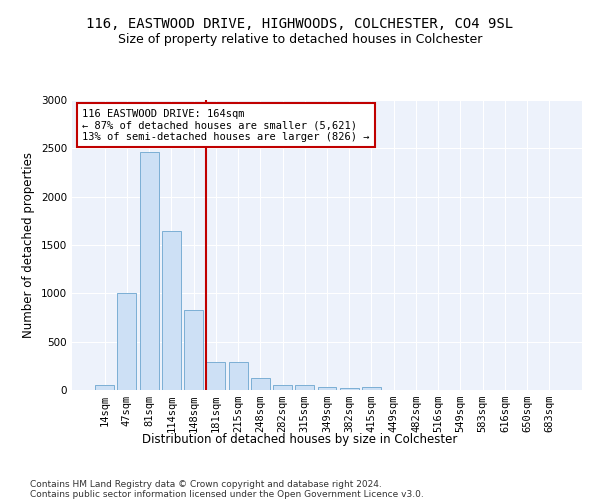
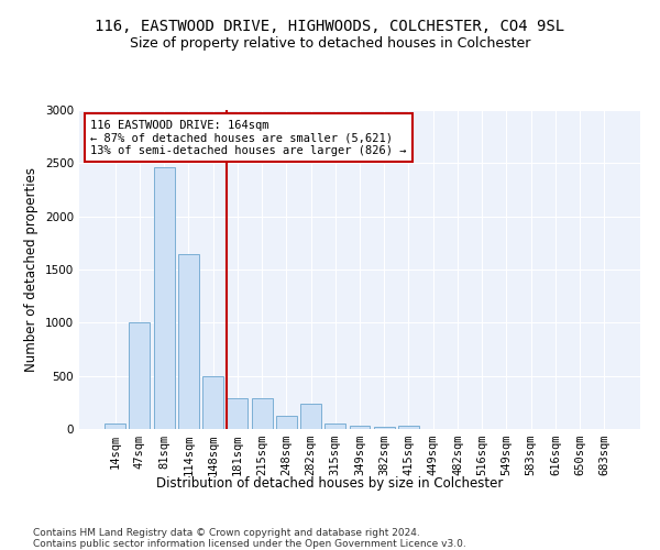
148sqm: 830 -> 500
282sqm: 50 -> 240
